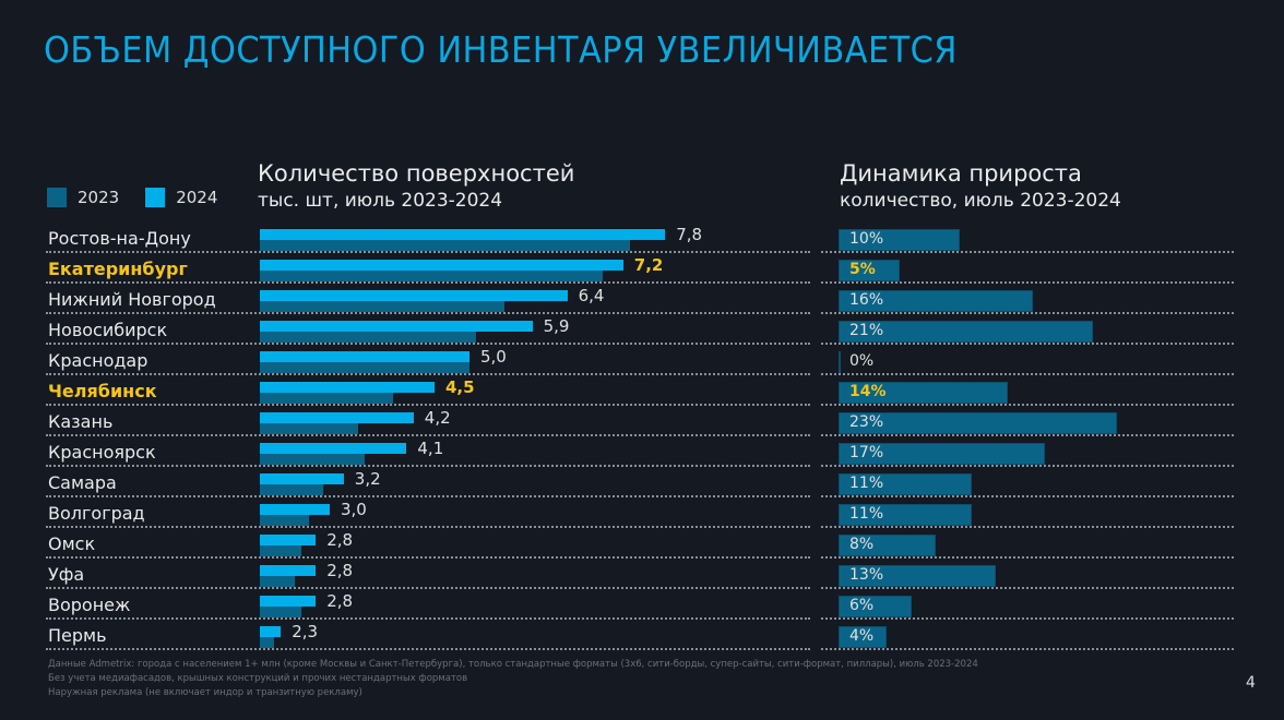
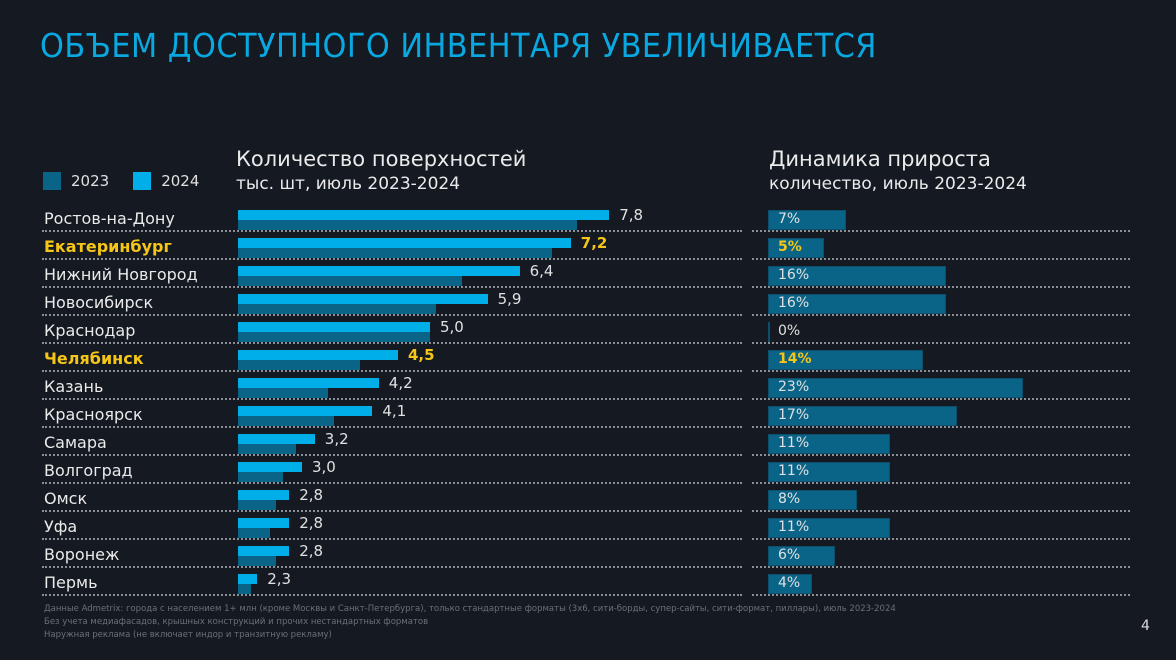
Динамика прироста/Ростов-на-Дону: 10% -> 7%
Динамика прироста/Новосибирск: 21% -> 16%
Динамика прироста/Уфа: 13% -> 11%
